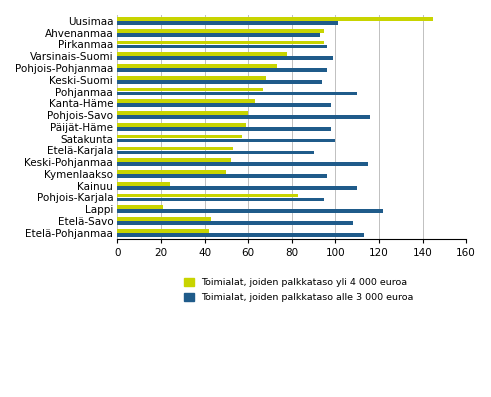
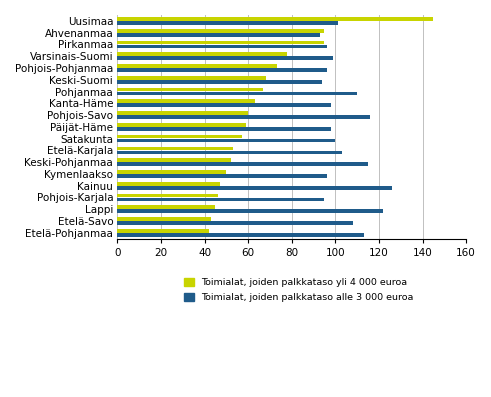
Toimialat, joiden palkkataso alle 3 000 euroa/Etelä-Karjala: 90 -> 103
Toimialat, joiden palkkataso yli 4 000 euroa/Kainuu: 24 -> 47
Toimialat, joiden palkkataso alle 3 000 euroa/Kainuu: 110 -> 126
Toimialat, joiden palkkataso yli 4 000 euroa/Pohjois-Karjala: 83 -> 46
Toimialat, joiden palkkataso yli 4 000 euroa/Lappi: 21 -> 45
